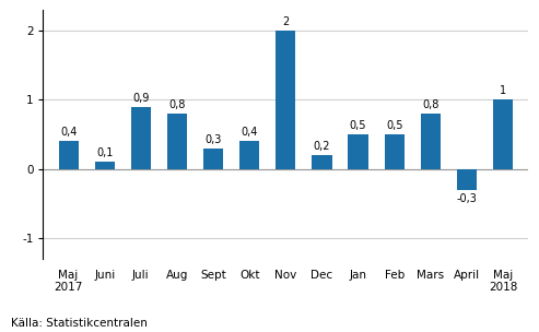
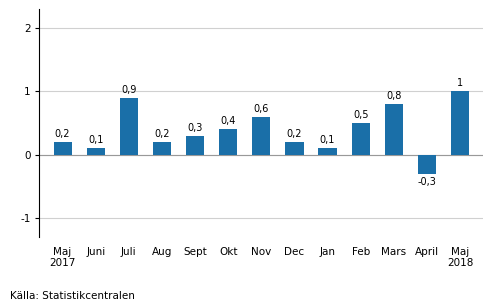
Maj 2017: 0,4 -> 0,2
Aug: 0,8 -> 0,2
Nov: 2 -> 0,6
Jan: 0,5 -> 0,1
